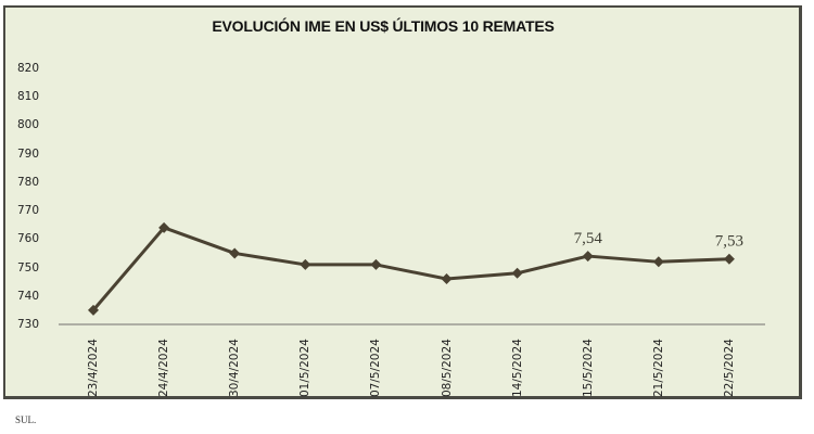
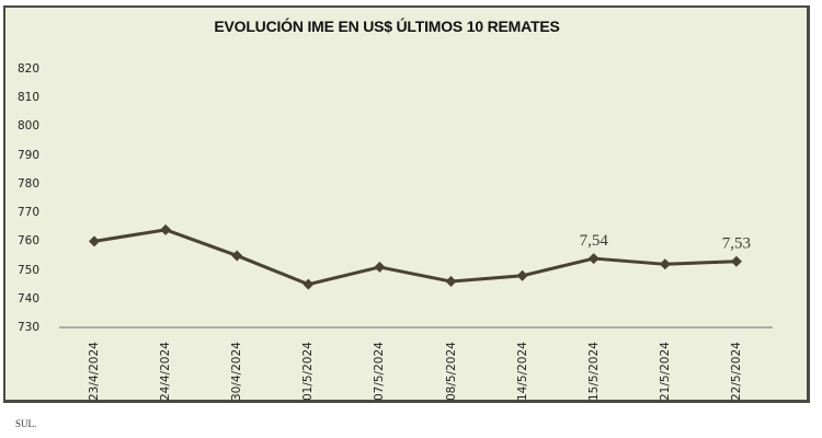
23/4/2024: 735 -> 760
01/5/2024: 751 -> 745
